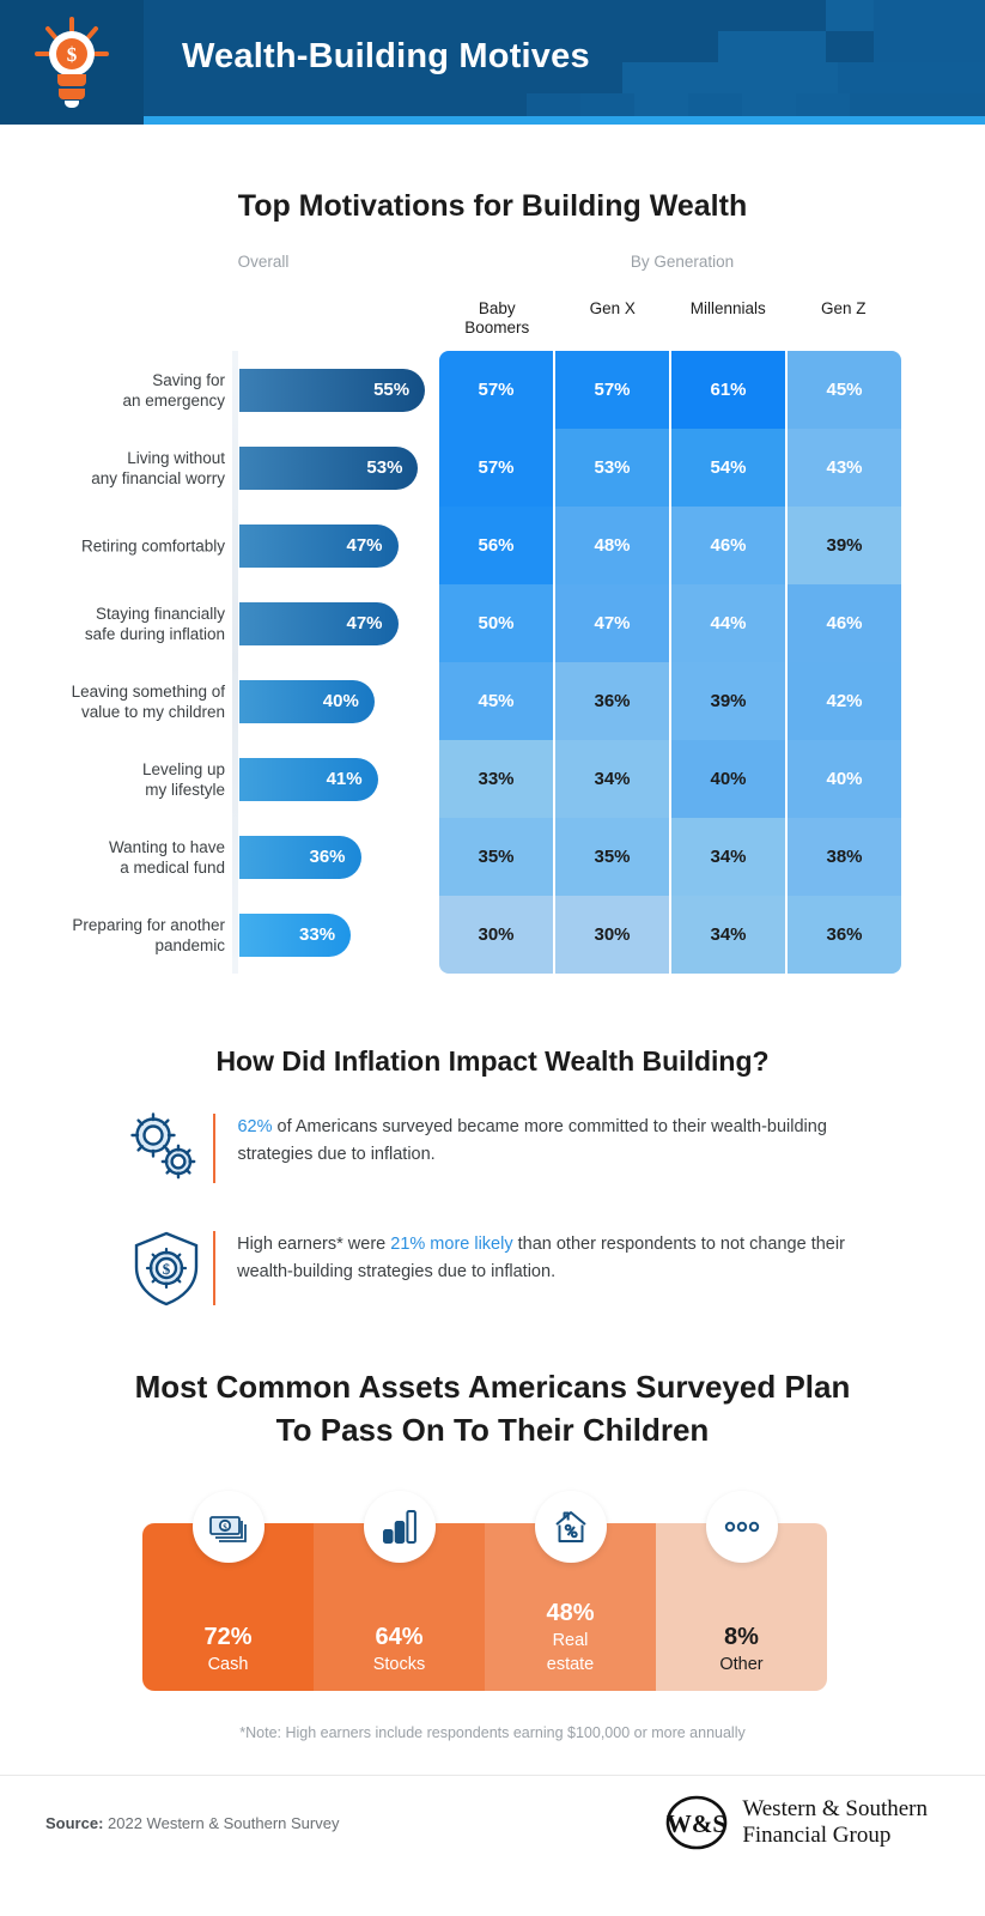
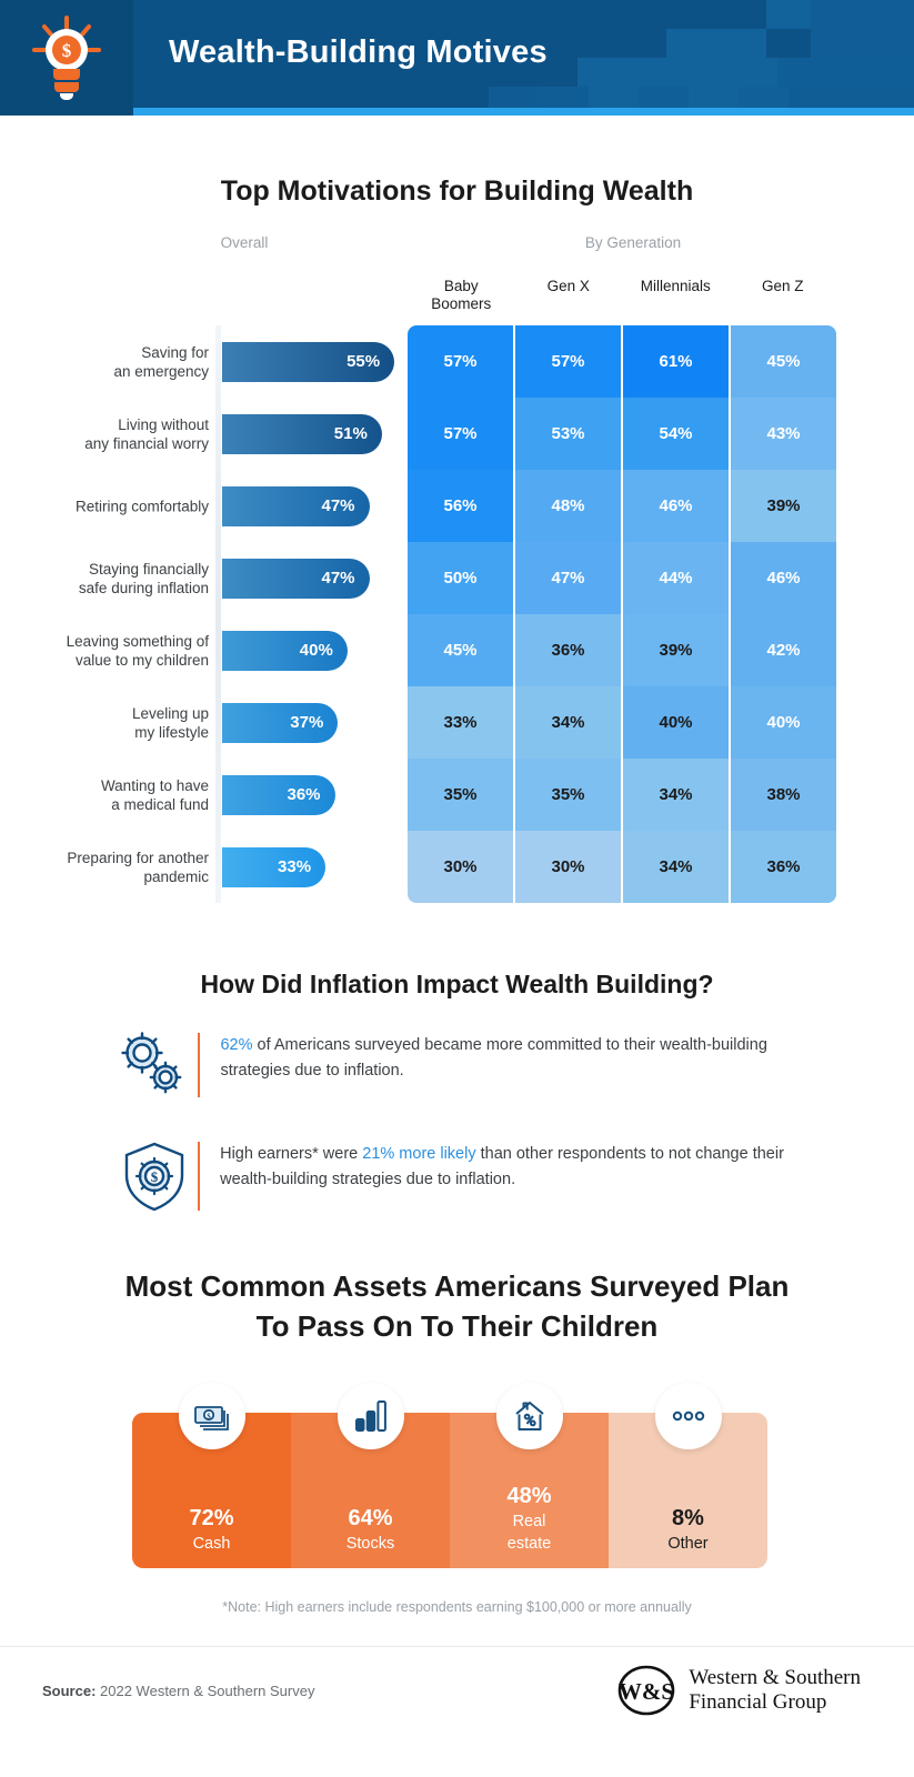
Living without any financial worry: 53% -> 51%
Leveling up my lifestyle: 41% -> 37%
